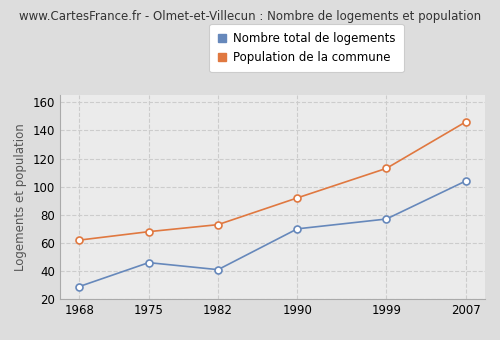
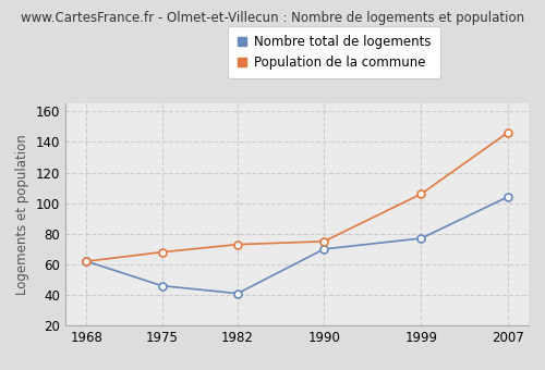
Nombre total de logements/1968: 29 -> 62
Population de la commune/1990: 92 -> 75
Population de la commune/1999: 113 -> 106
